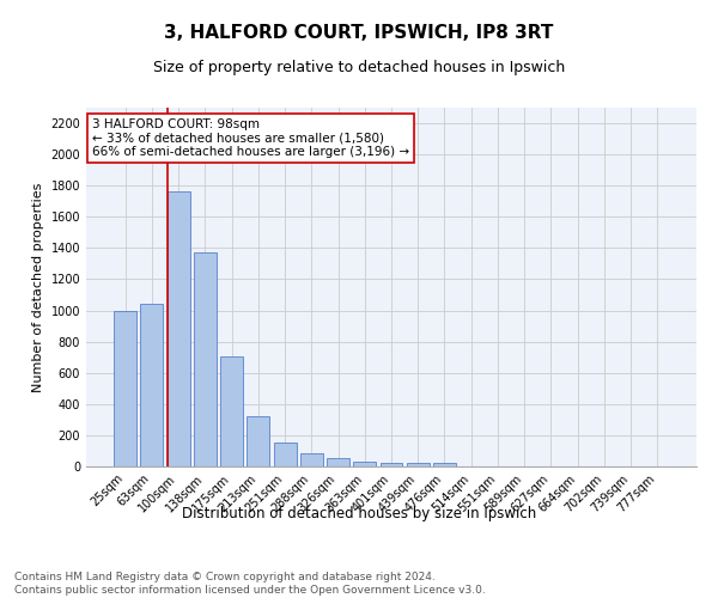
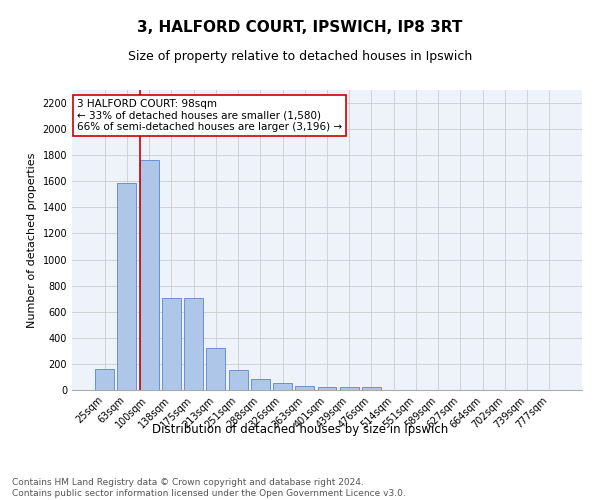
25sqm: 1000 -> 160
63sqm: 1040 -> 1590
138sqm: 1370 -> 700
